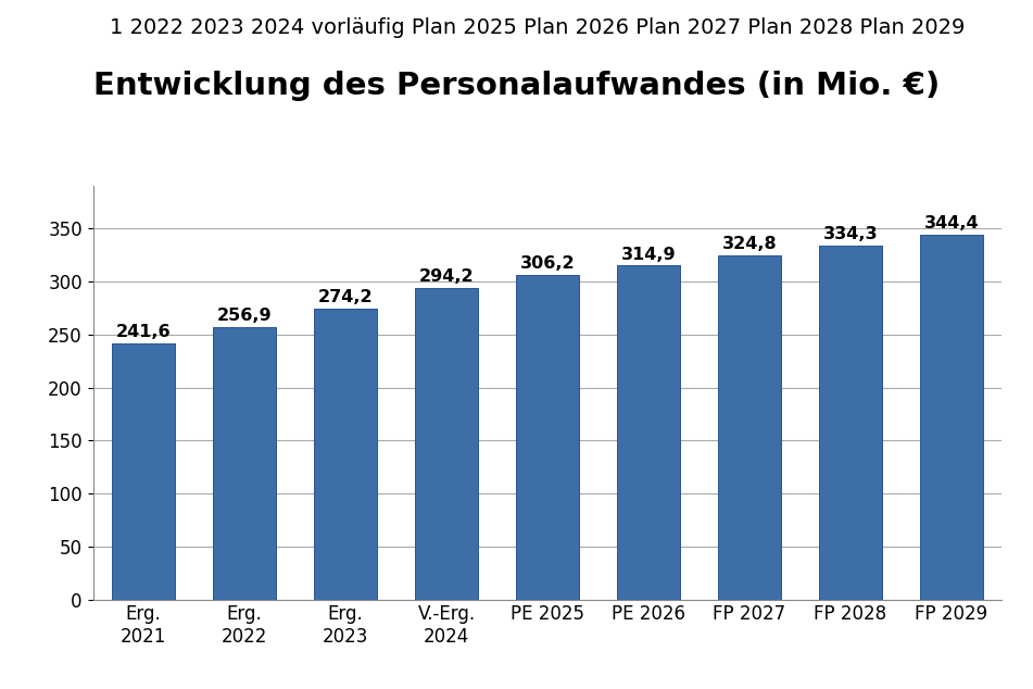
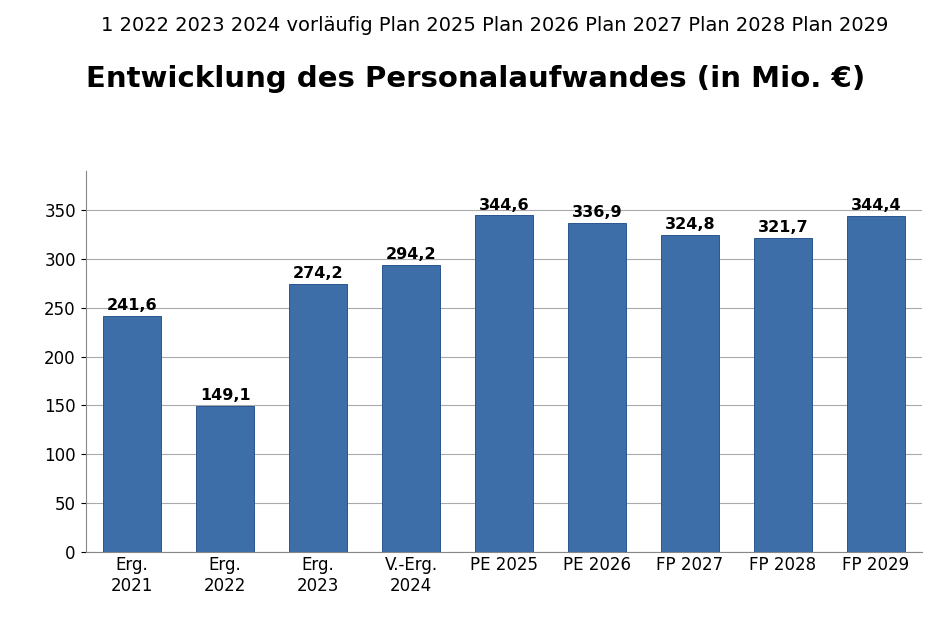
Erg. 2022: 256,9 -> 149,1
PE 2025: 306,2 -> 344,6
PE 2026: 314,9 -> 336,9
FP 2028: 334,3 -> 321,7
